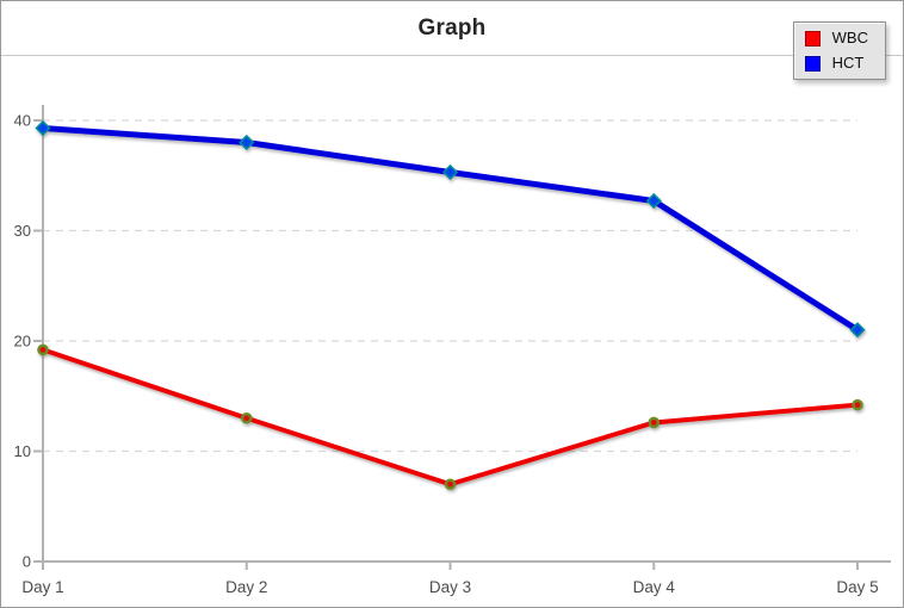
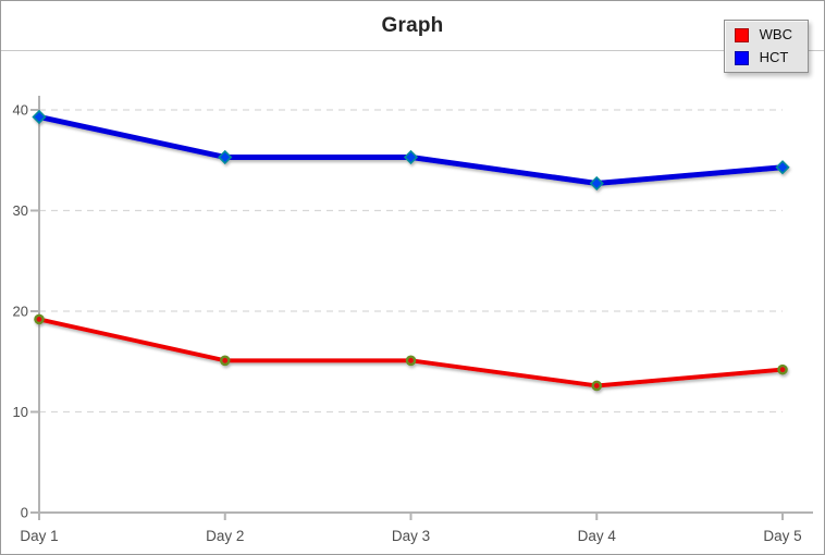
WBC/Day 2: 13 -> 15
HCT/Day 2: 38 -> 35
WBC/Day 3: 7 -> 15
HCT/Day 5: 21 -> 34
